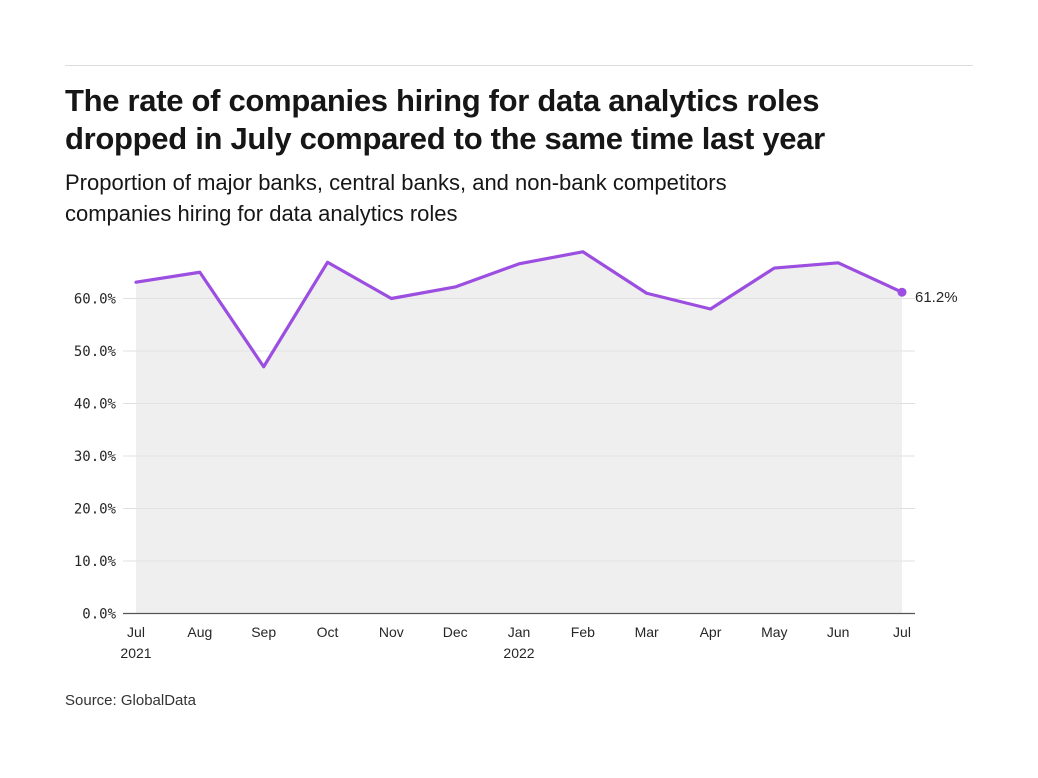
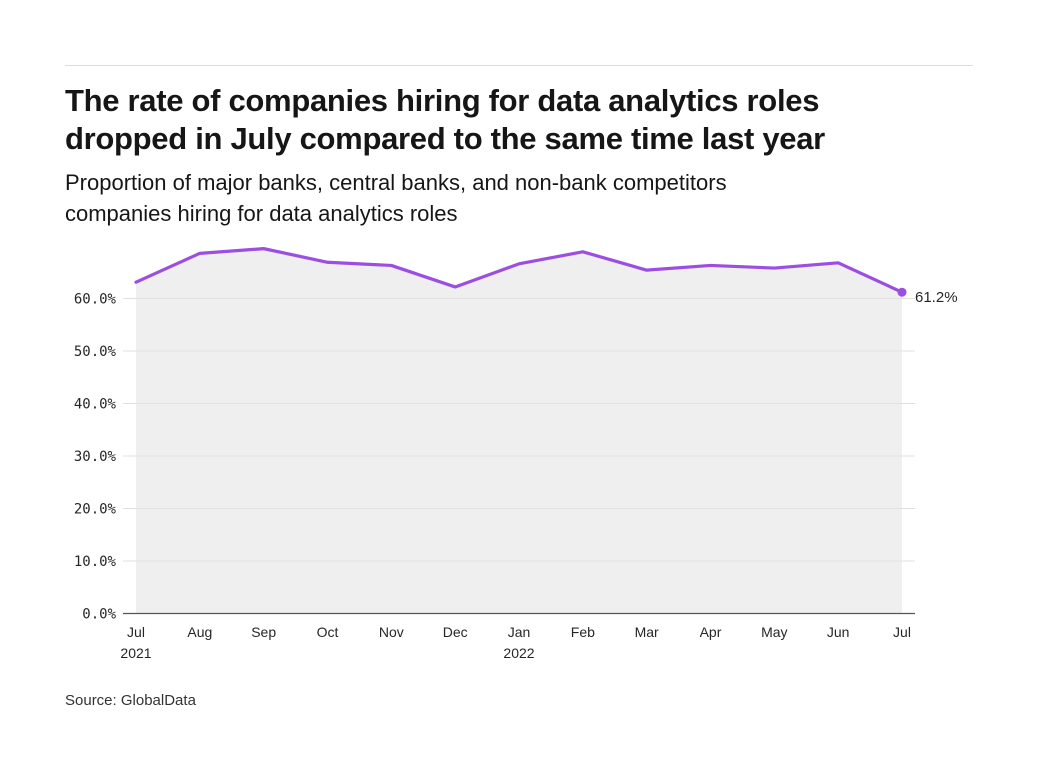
Aug: 65% -> 69%
Sep: 47% -> 70%
Nov: 60% -> 66%
Mar: 61% -> 65%
Apr: 58% -> 66%
